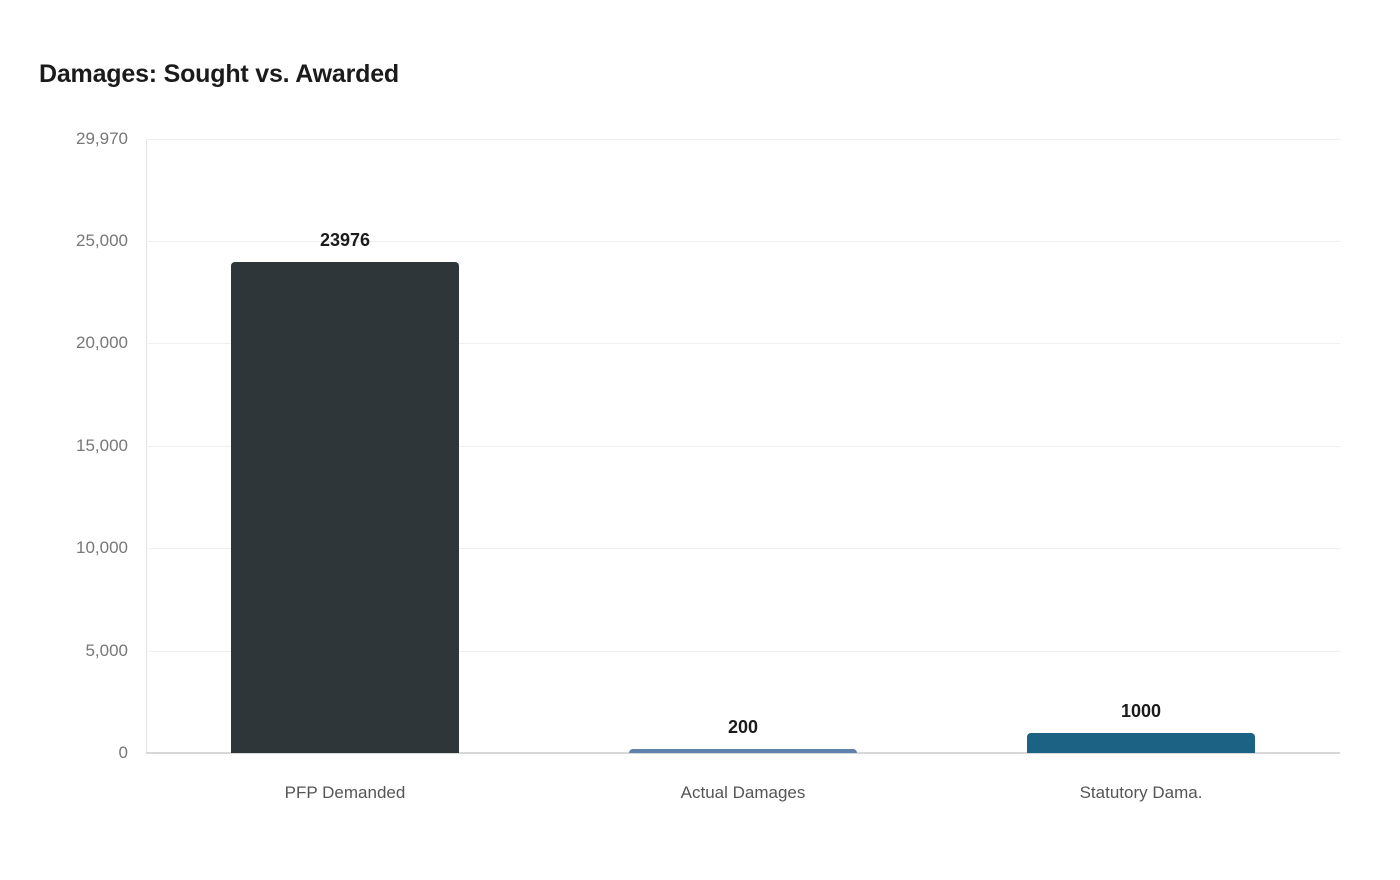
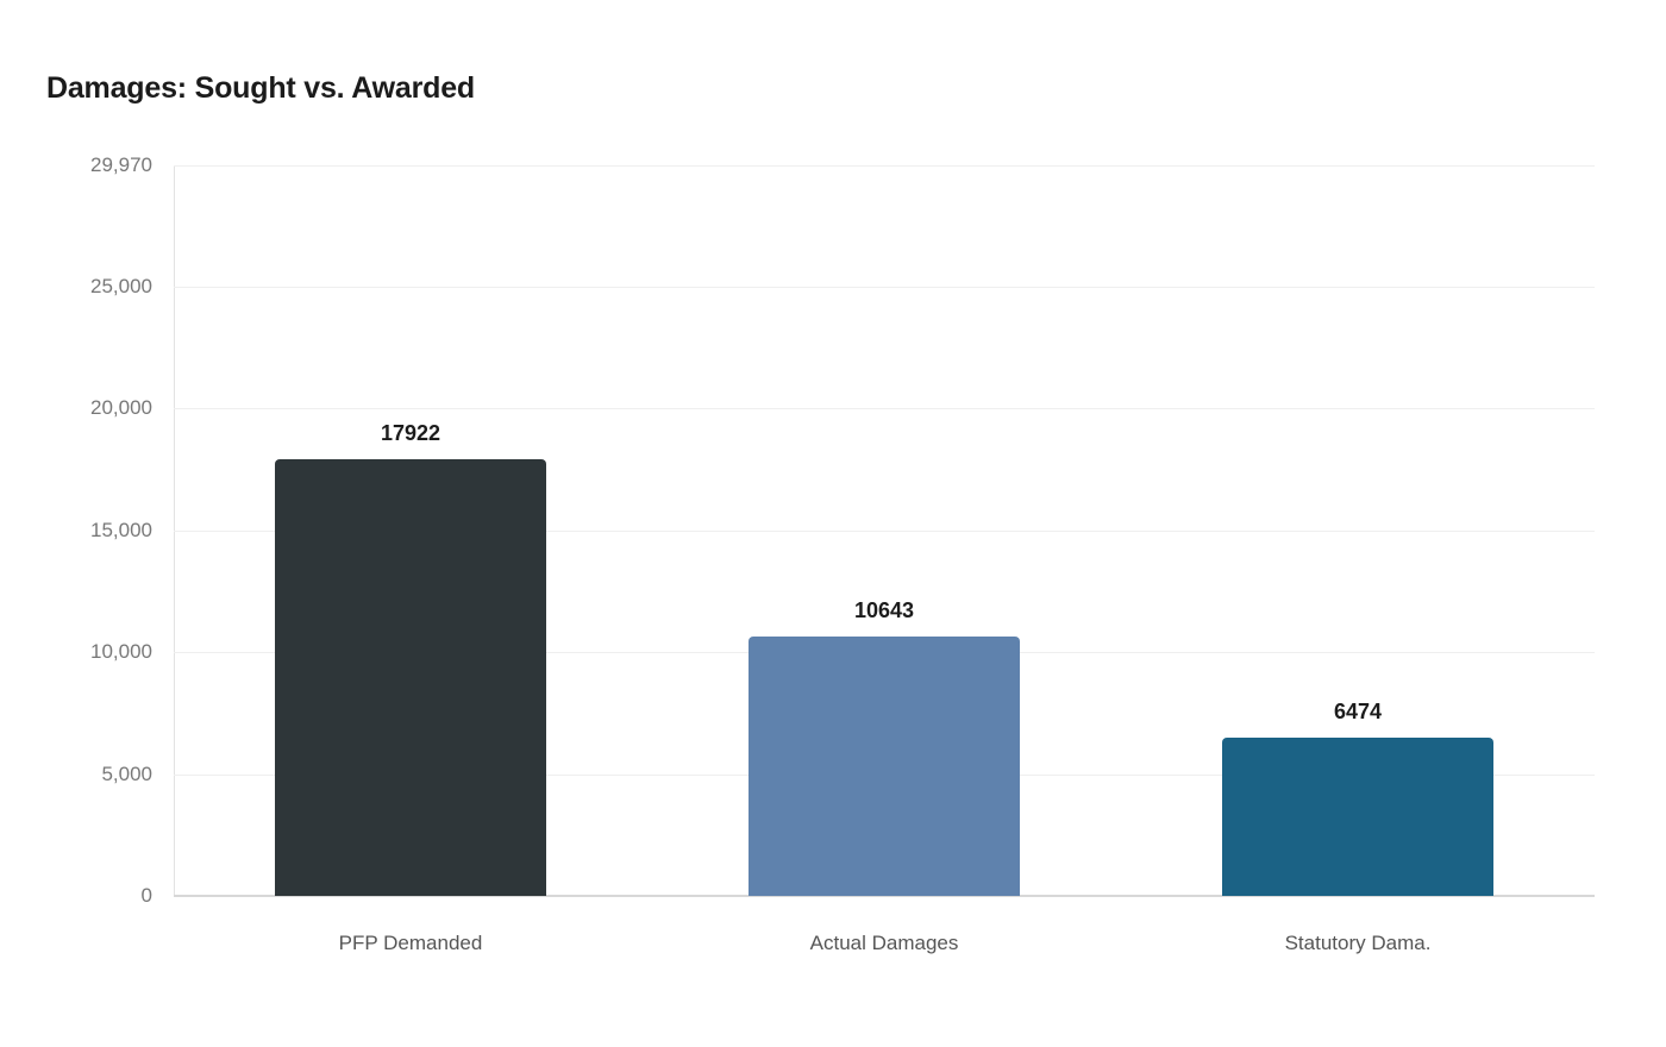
PFP Demanded: 23976 -> 17922
Actual Damages: 200 -> 10643
Statutory Dama.: 1000 -> 6474
